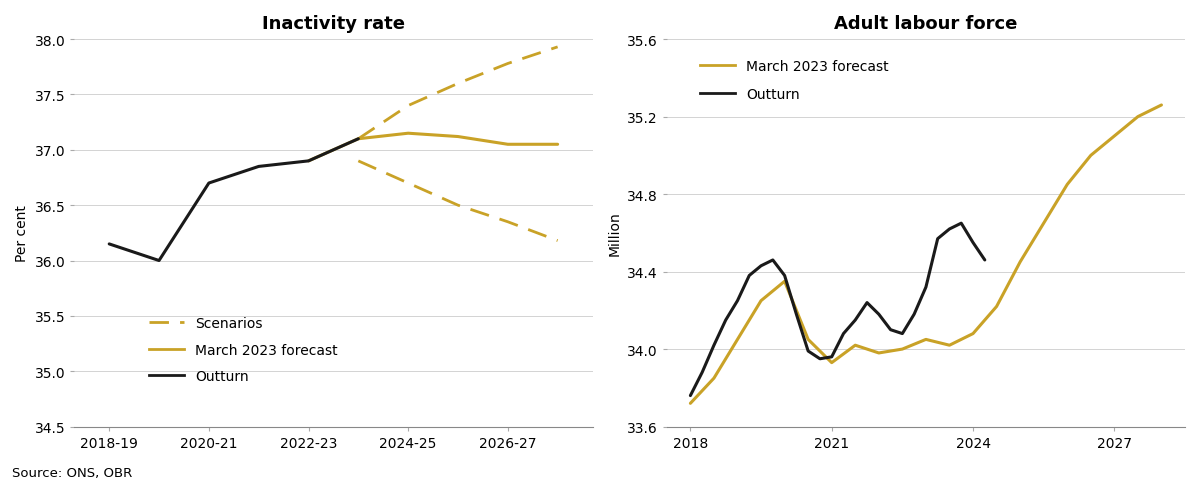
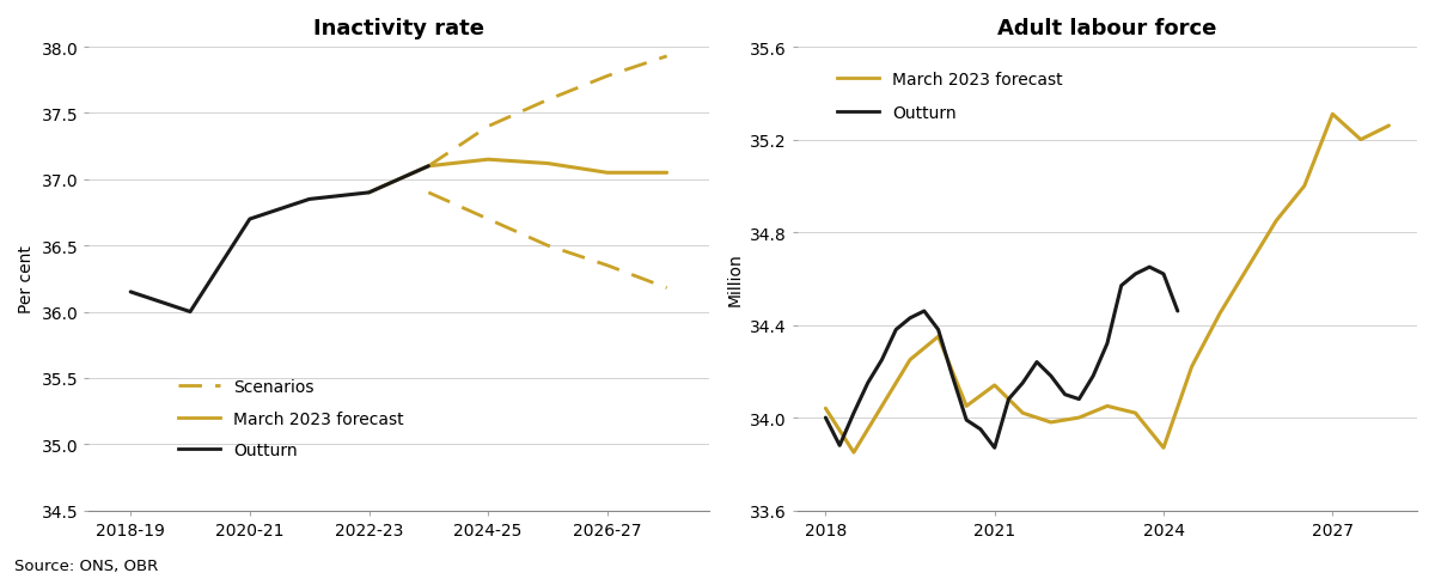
Adult labour force/March 2023 forecast/2018: 33.72 -> 34.04
Adult labour force/Outturn/2018: 33.76 -> 34.00
Adult labour force/March 2023 forecast/2021: 33.93 -> 34.14
Adult labour force/Outturn/2021: 33.96 -> 33.87
Adult labour force/March 2023 forecast/2024: 34.08 -> 33.87
Adult labour force/Outturn/2024: 34.55 -> 34.62
Adult labour force/March 2023 forecast/2027: 35.10 -> 35.31
